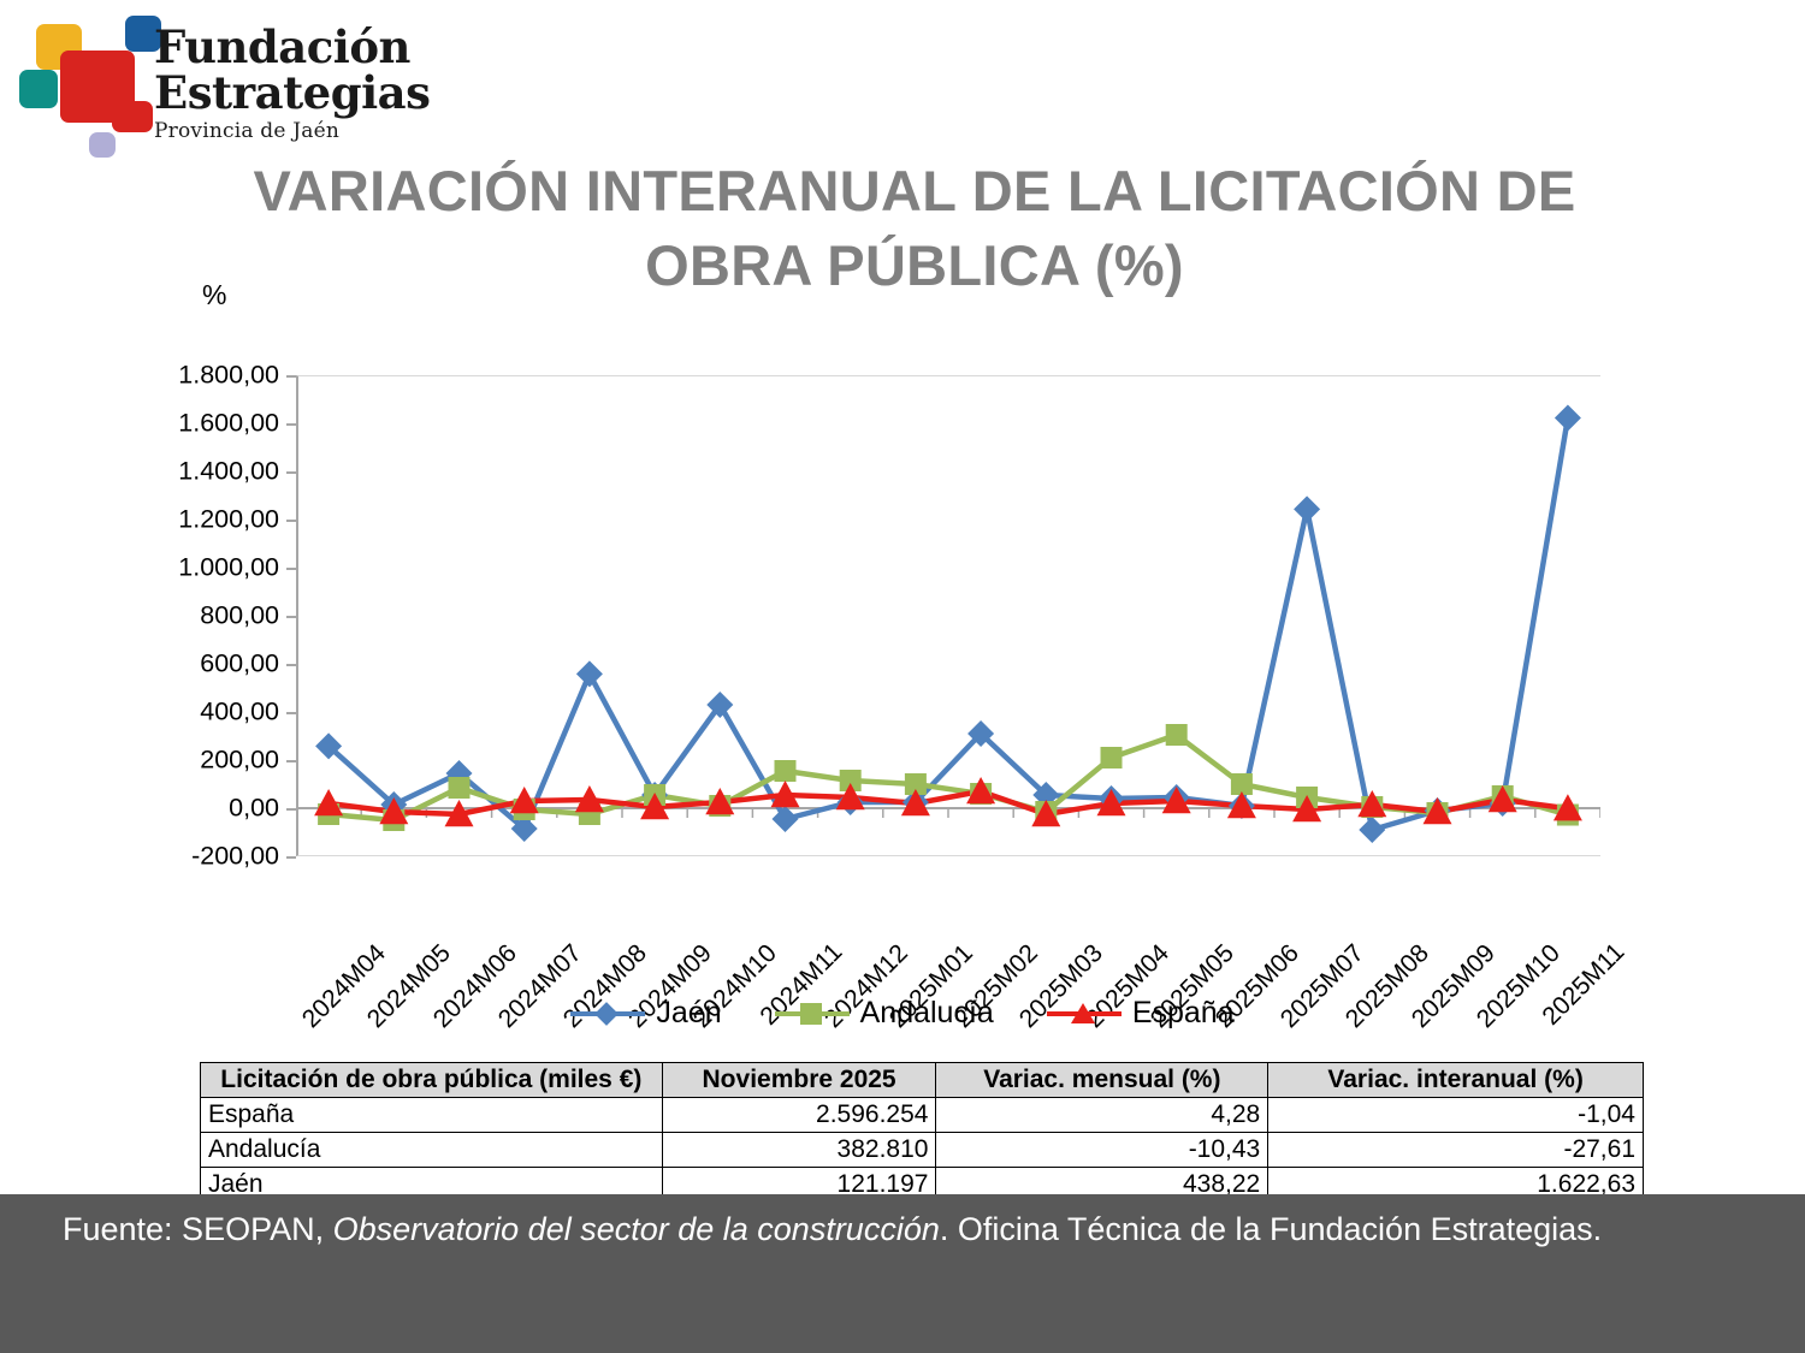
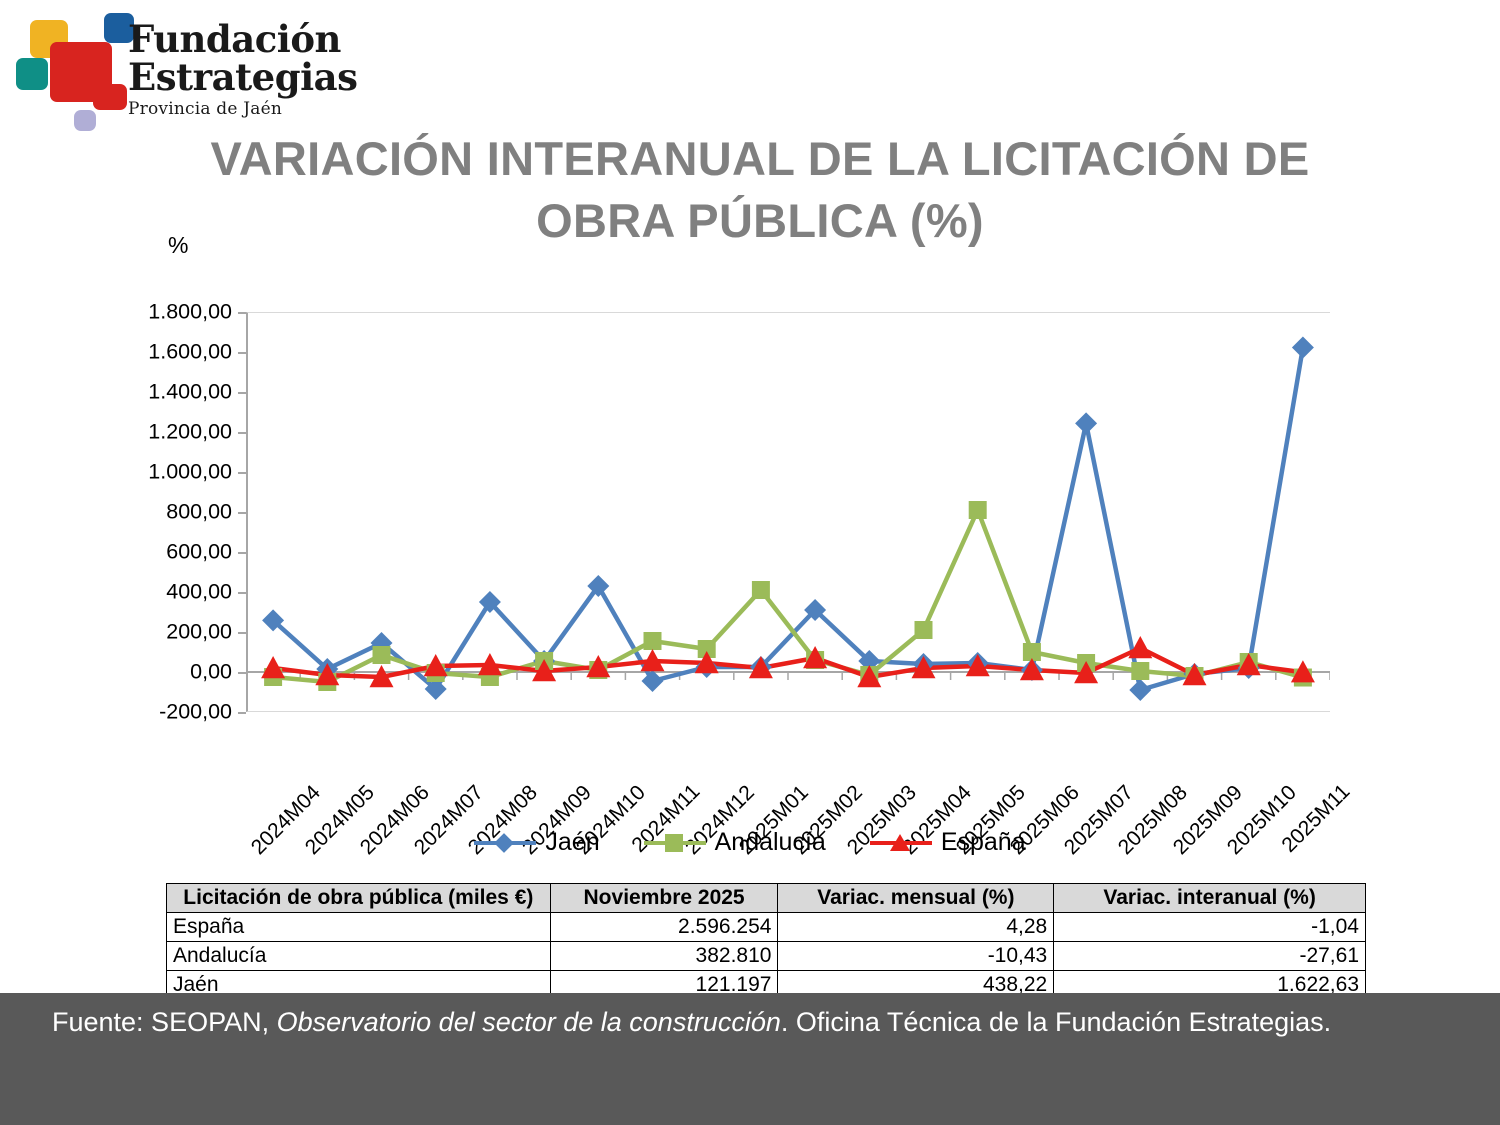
Jaén/2024M08: 560 -> 350
Andalucía/2025M01: 100 -> 410
Andalucía/2025M05: 300 -> 810
España/2025M08: 20 -> 120
